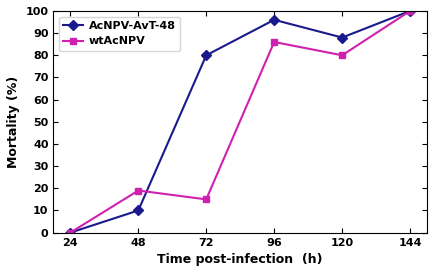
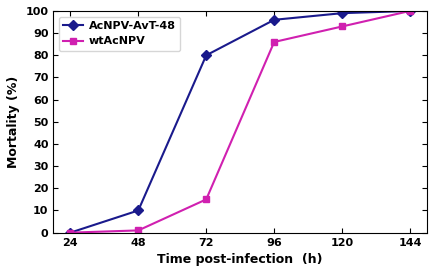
wtAcNPV/48: 19 -> 1
AcNPV-AvT-48/120: 88 -> 99
wtAcNPV/120: 80 -> 93
